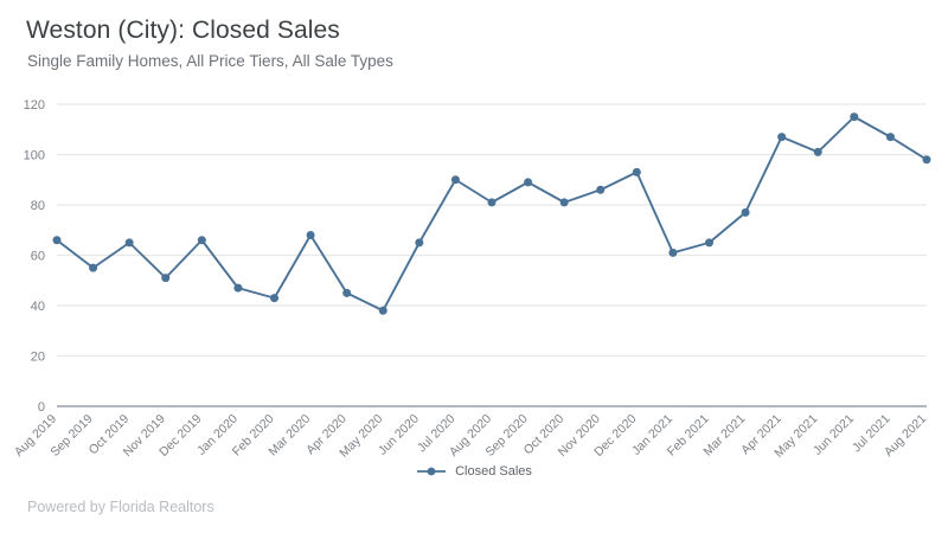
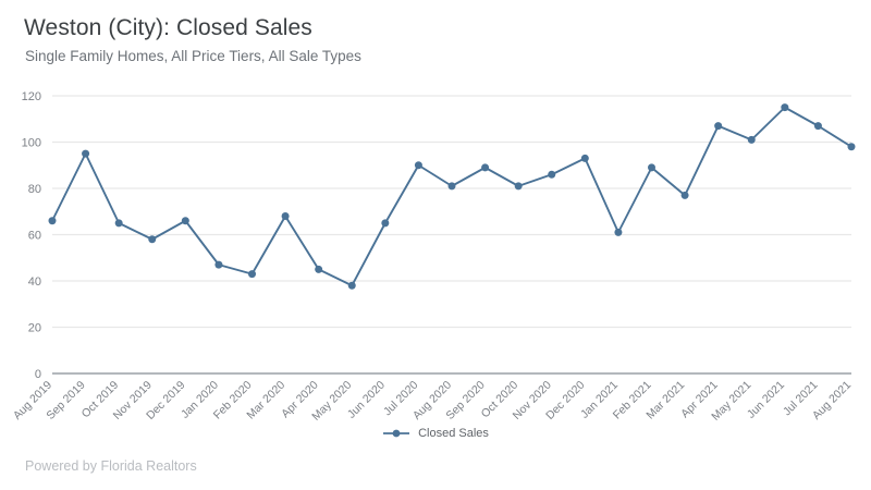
Sep 2019: 55 -> 95
Nov 2019: 51 -> 58
Feb 2021: 65 -> 89
